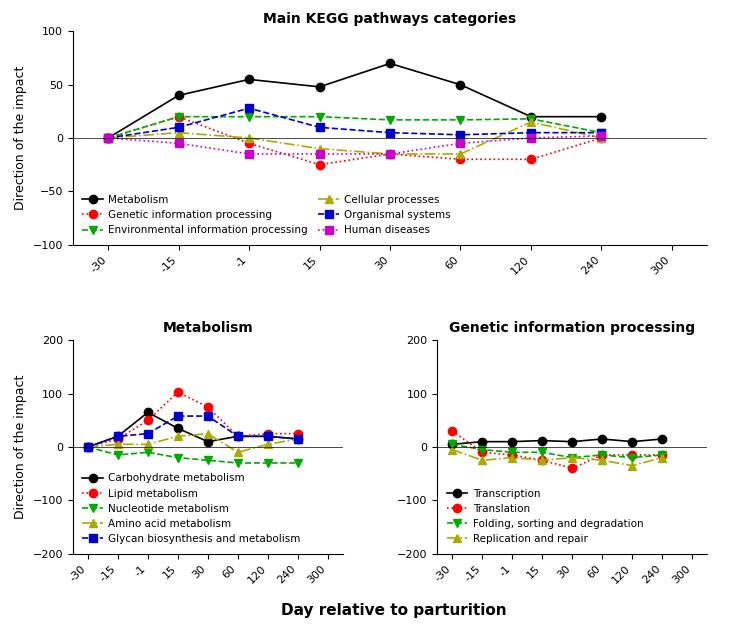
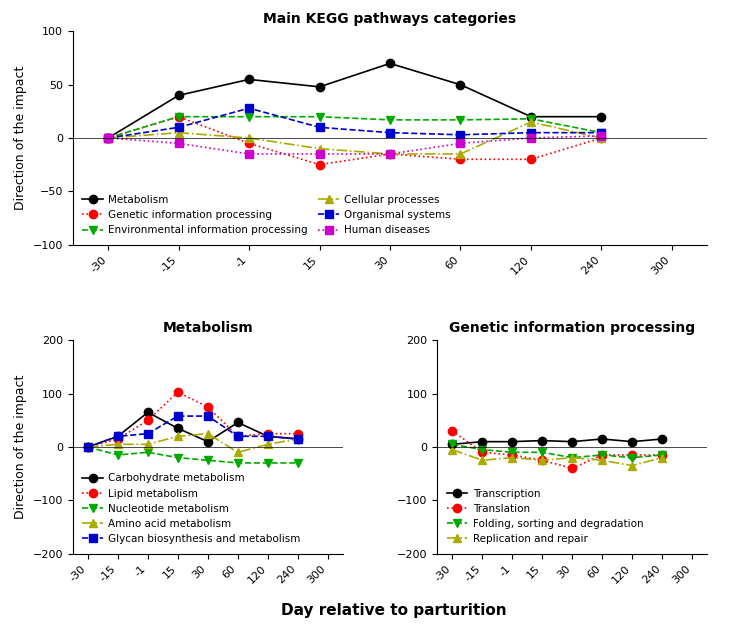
Metabolism/Carbohydrate metabolism/60: 20 -> 46
